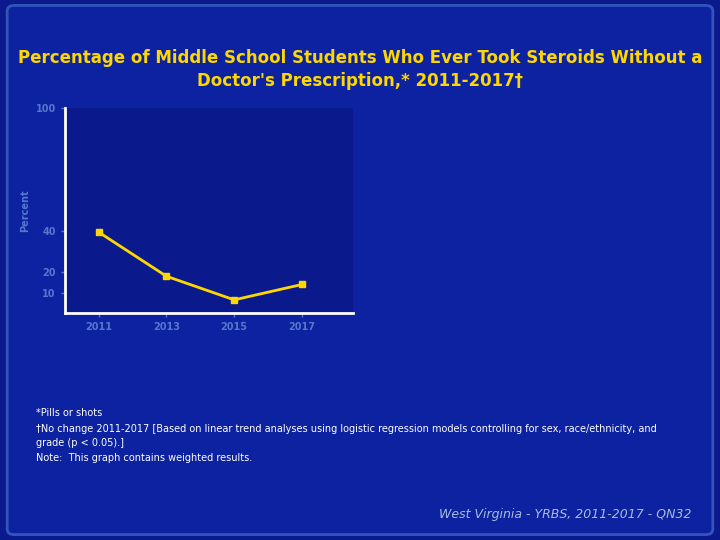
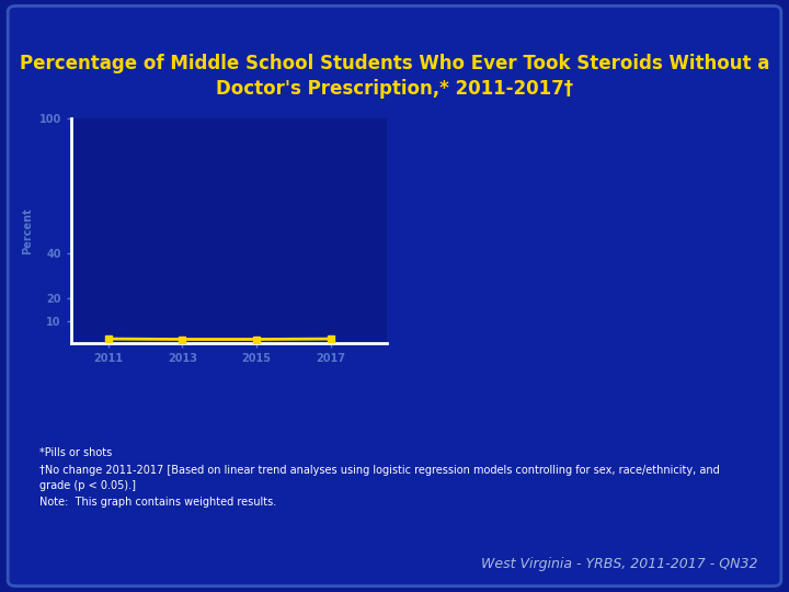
2011: 39.5 -> 2.0
2013: 18.0 -> 1.8
2015: 6.5 -> 1.8
2017: 14.0 -> 2.0
